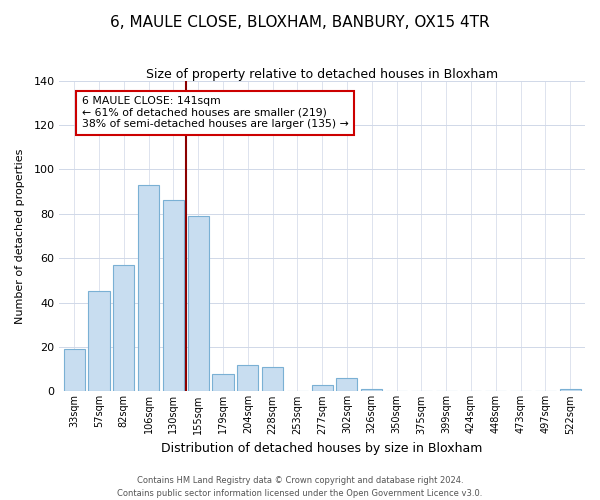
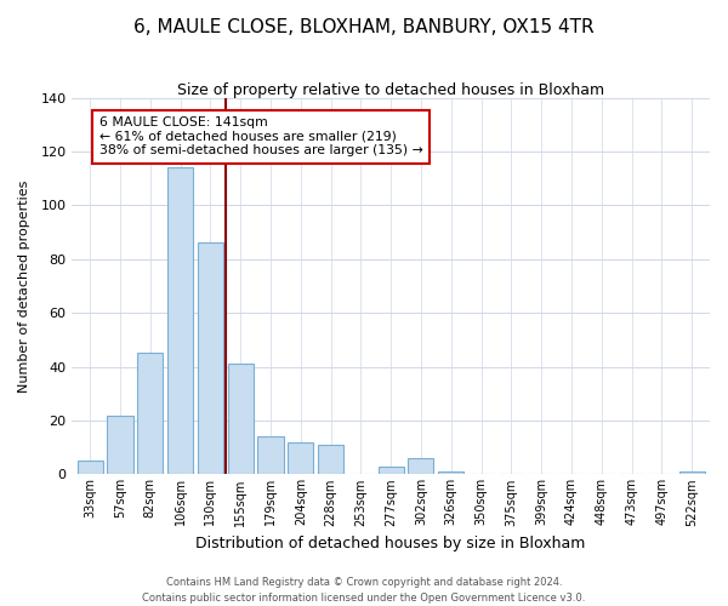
33sqm: 19 -> 5
57sqm: 45 -> 22
82sqm: 57 -> 45
106sqm: 93 -> 114
155sqm: 79 -> 41
179sqm: 8 -> 14
